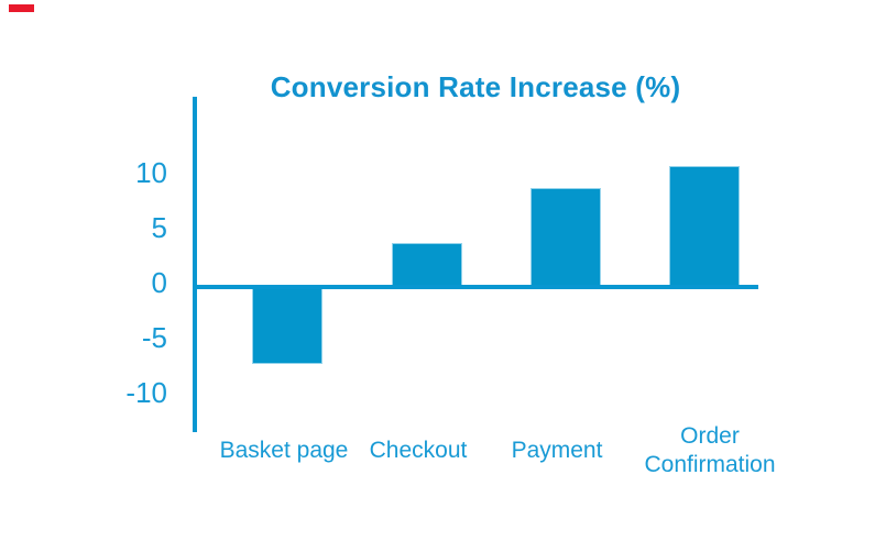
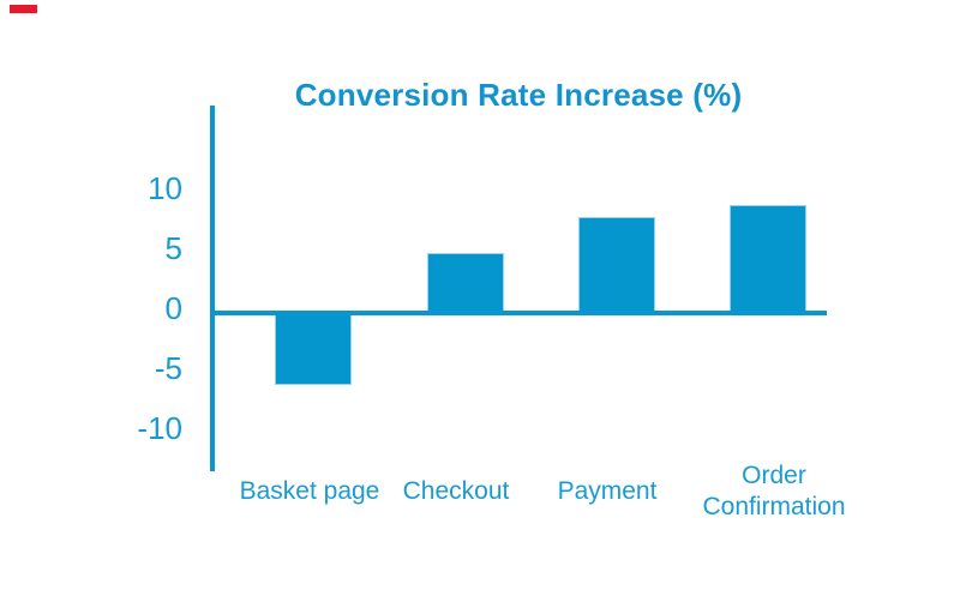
Basket page: -7 -> -6
Checkout: 4 -> 5
Payment: 9 -> 8
Order Confirmation: 11 -> 9
